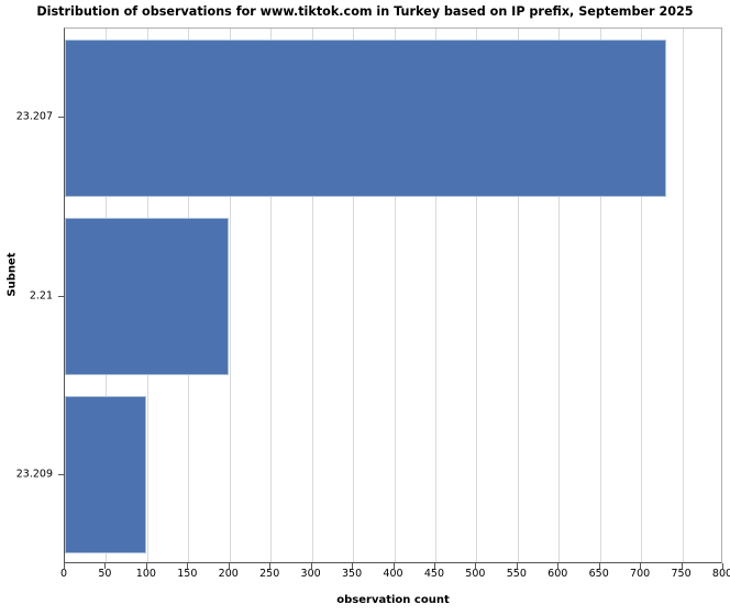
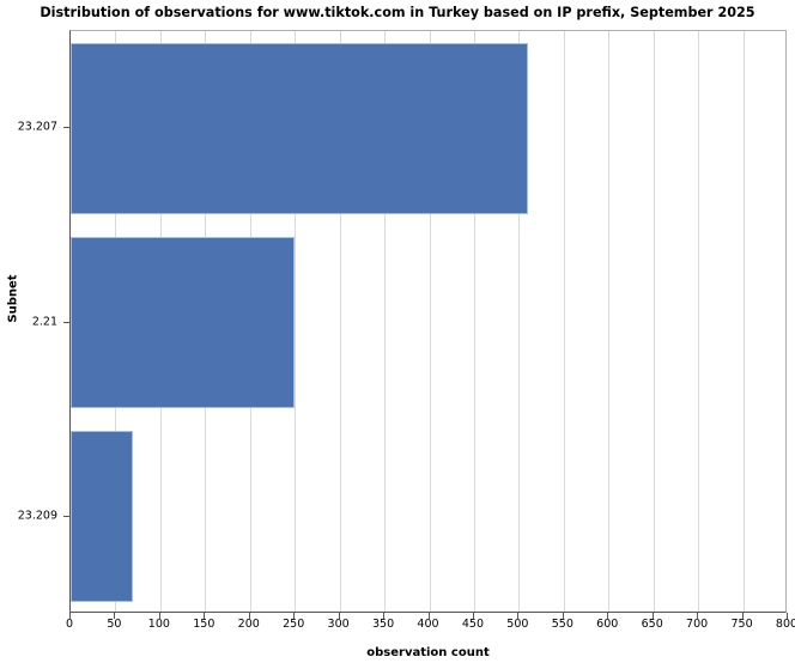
23.207: 730 -> 510
2.21: 200 -> 250
23.209: 100 -> 70
